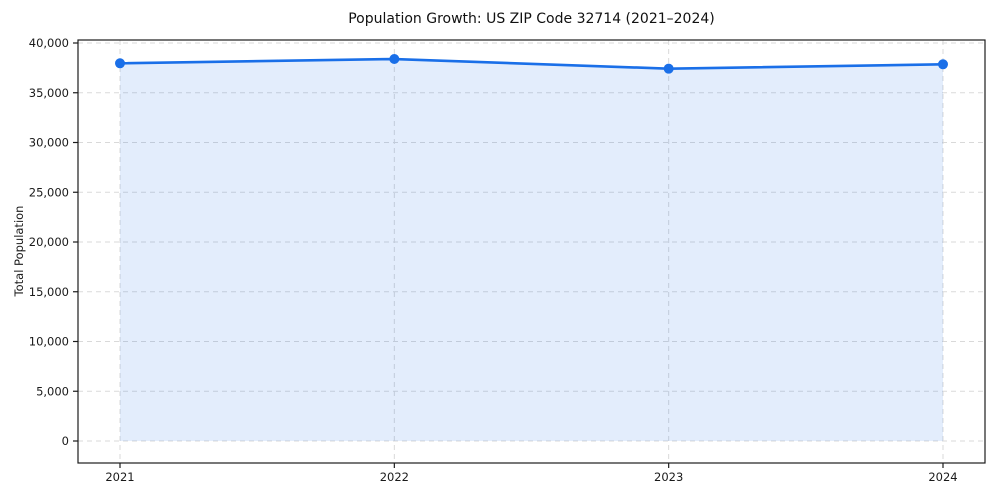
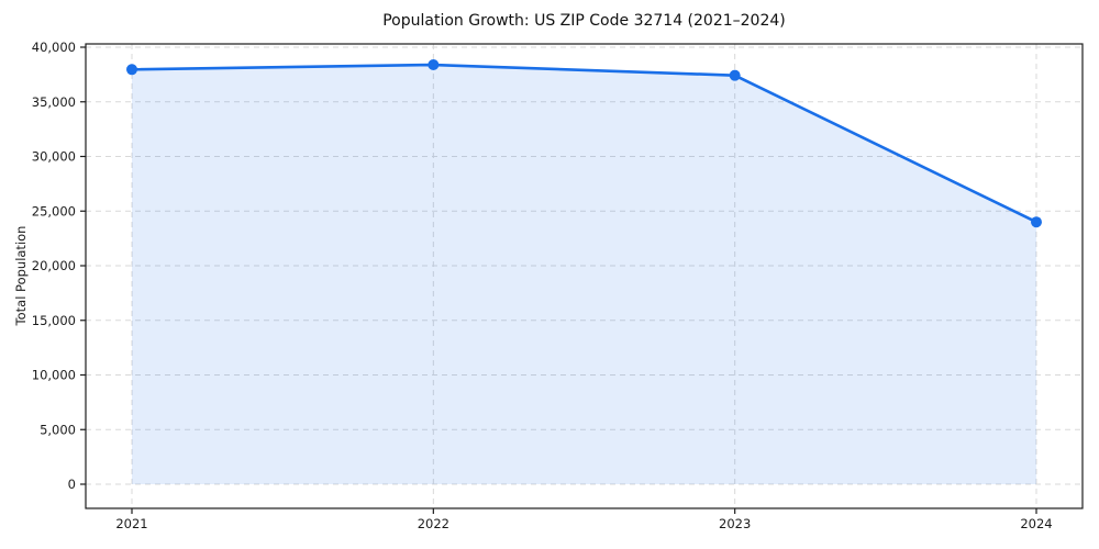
2024: 38000 -> 24000
